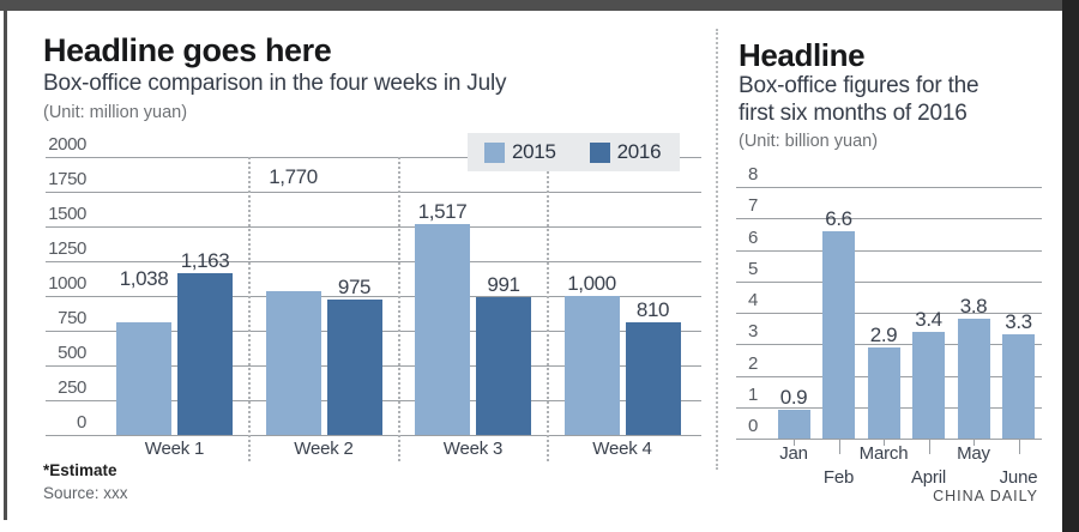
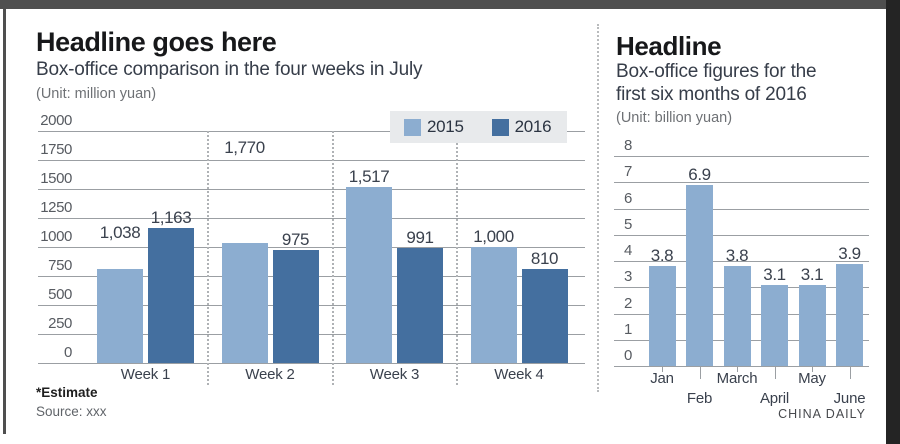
Headline/Jan: 0.9 -> 3.8
Headline/Feb: 6.6 -> 6.9
Headline/March: 2.9 -> 3.8
Headline/April: 3.4 -> 3.1
Headline/May: 3.8 -> 3.1
Headline/June: 3.3 -> 3.9
